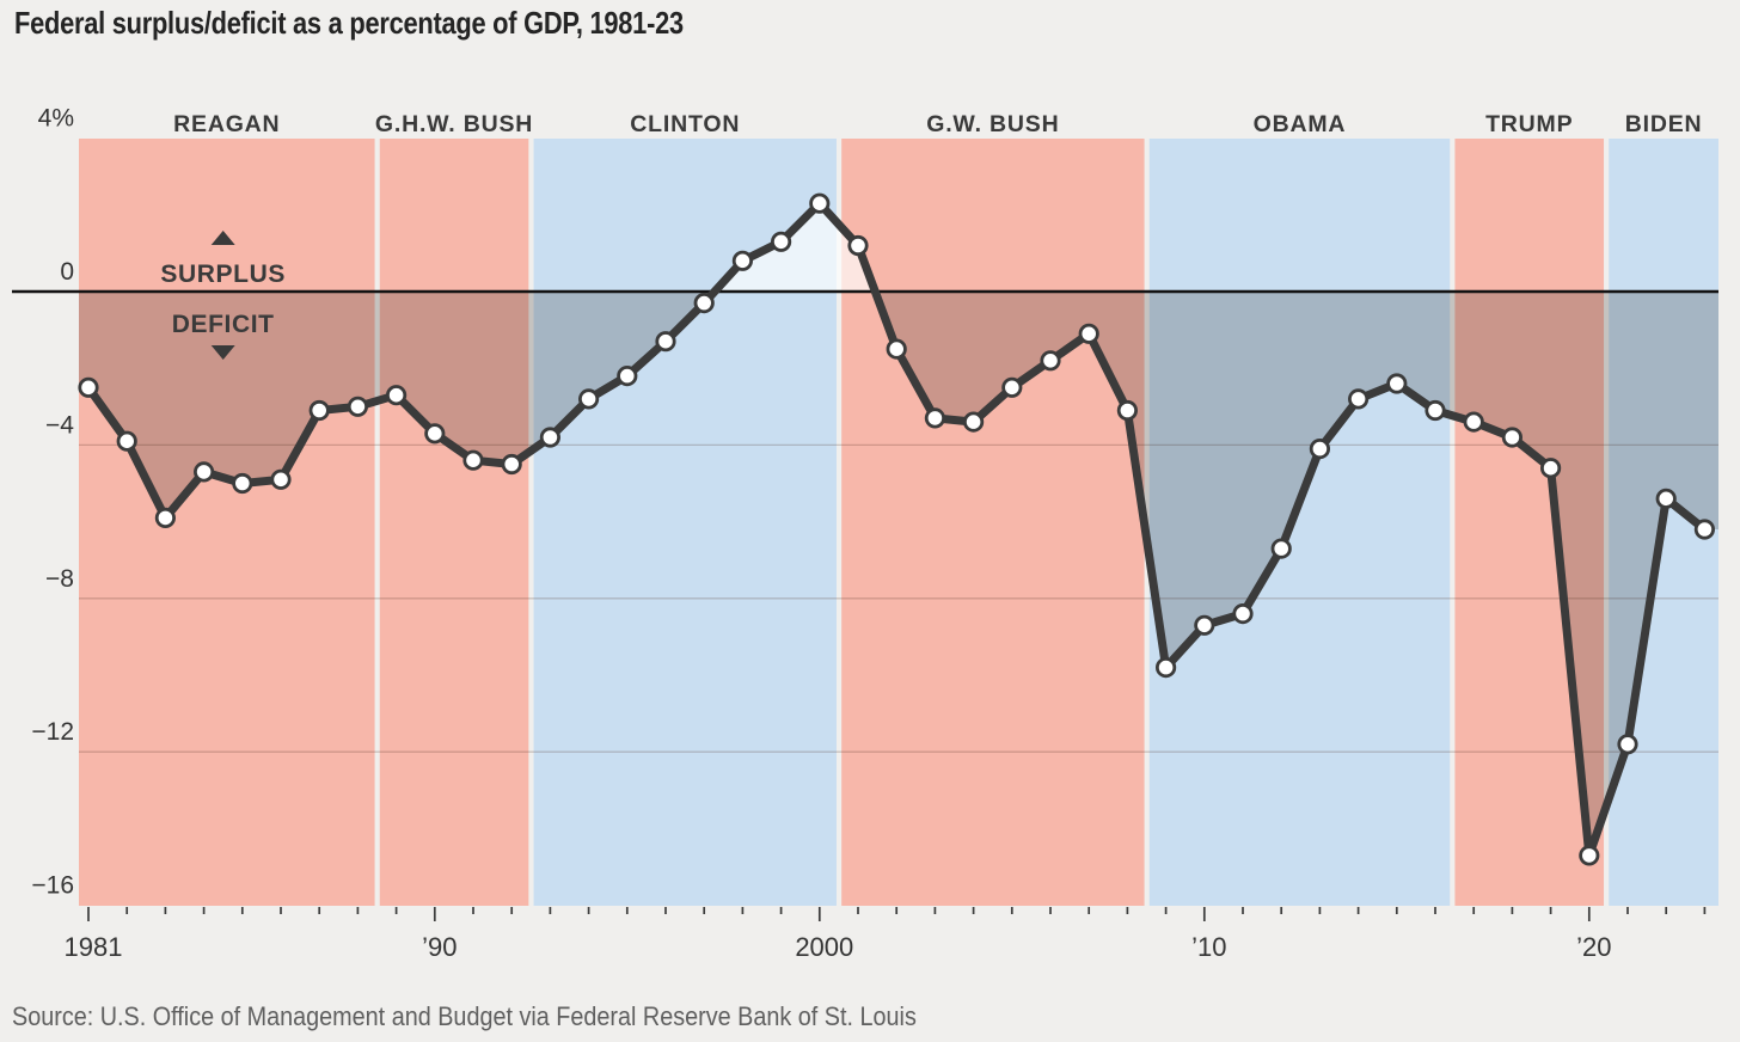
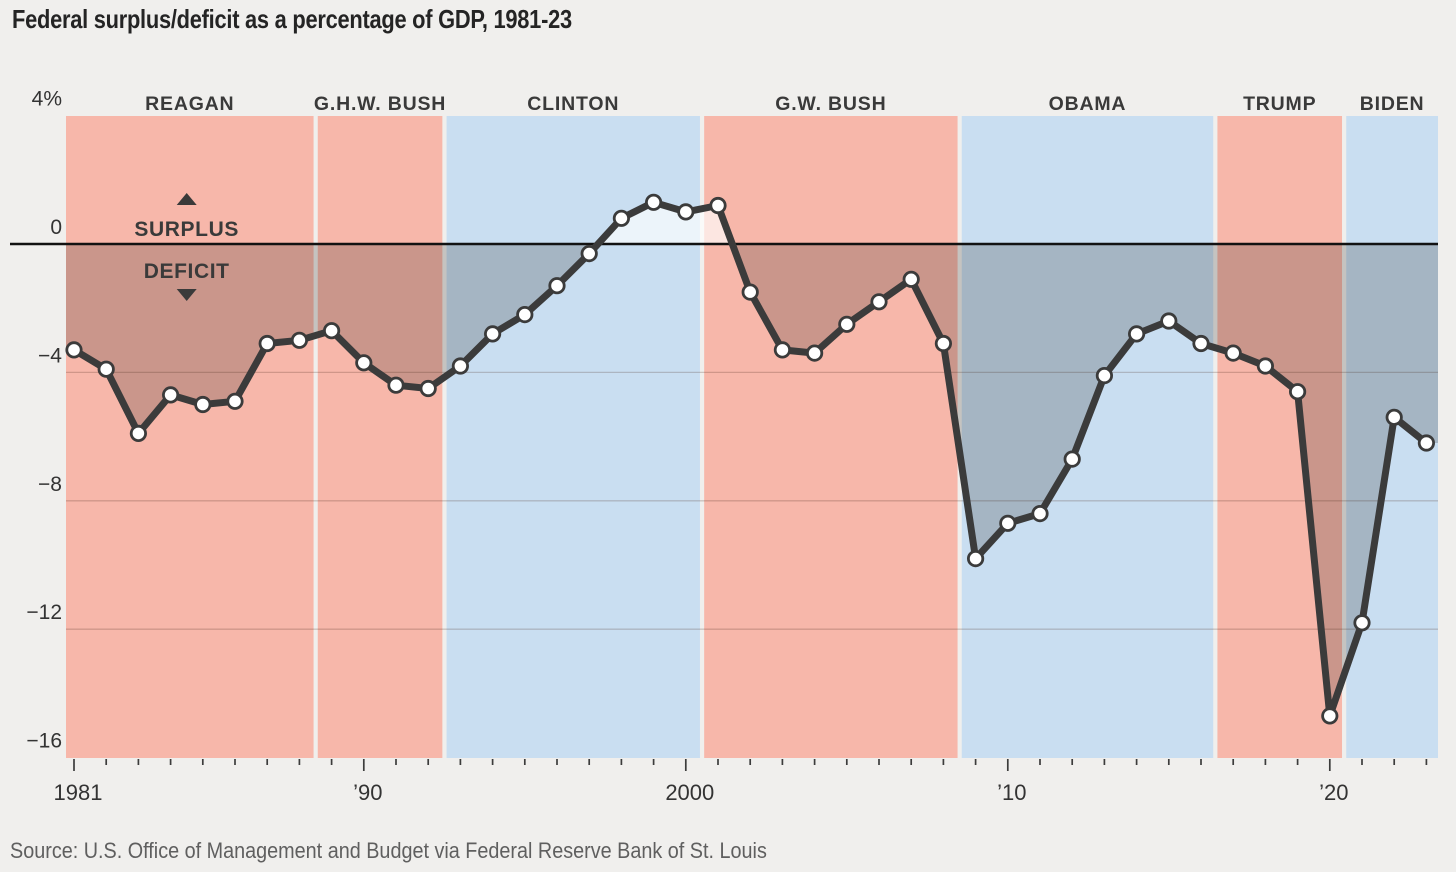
1981: -2.5% -> -3.3%
2000: 2.3% -> 1.0%
